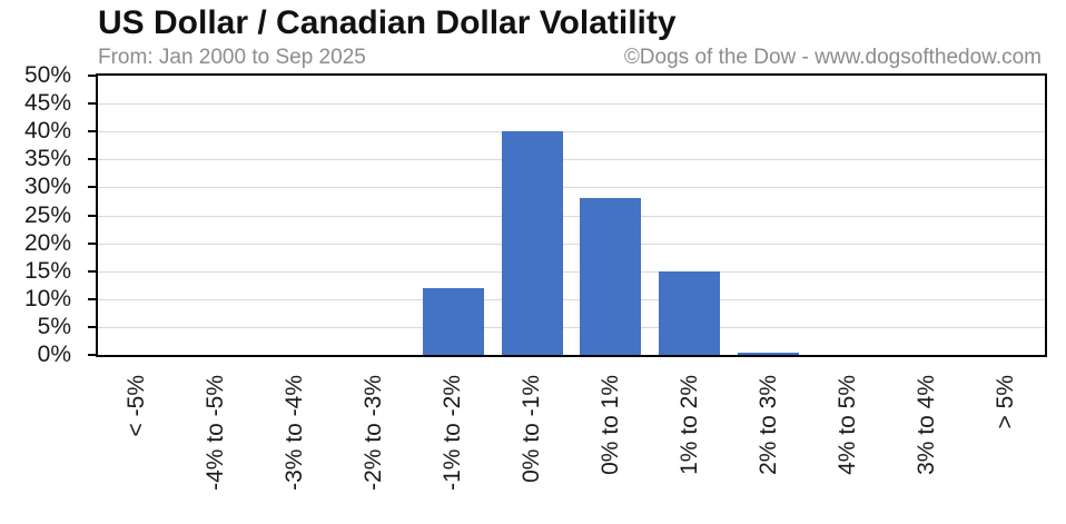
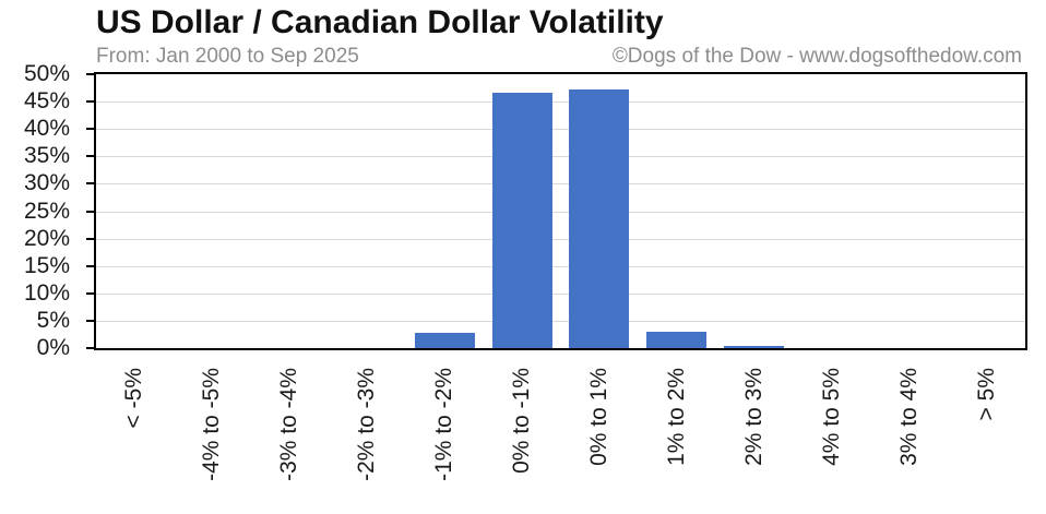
-1% to -2%: 12% -> 3%
0% to -1%: 40% -> 47%
0% to 1%: 28% -> 47%
1% to 2%: 15% -> 3%
